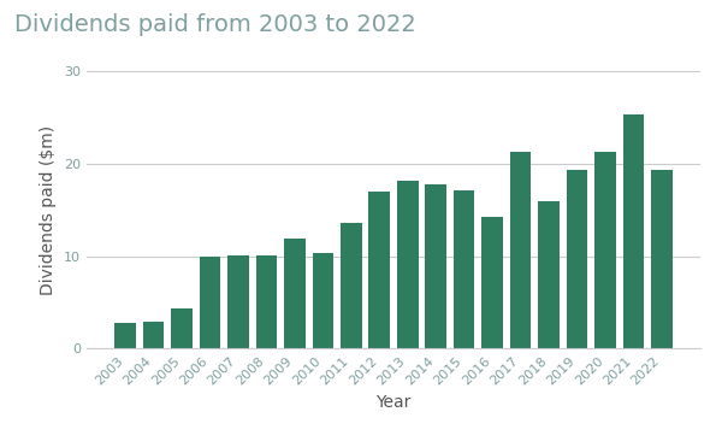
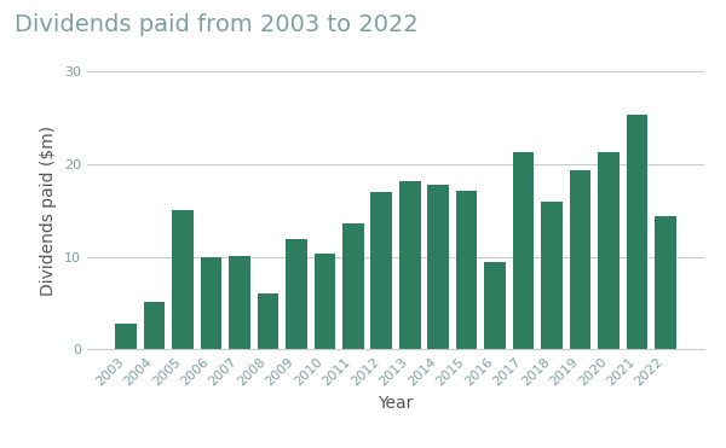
2004: 2.9 -> 5.2
2005: 4.3 -> 15.0
2008: 10.1 -> 6.0
2016: 14.3 -> 9.4
2022: 19.4 -> 14.4
